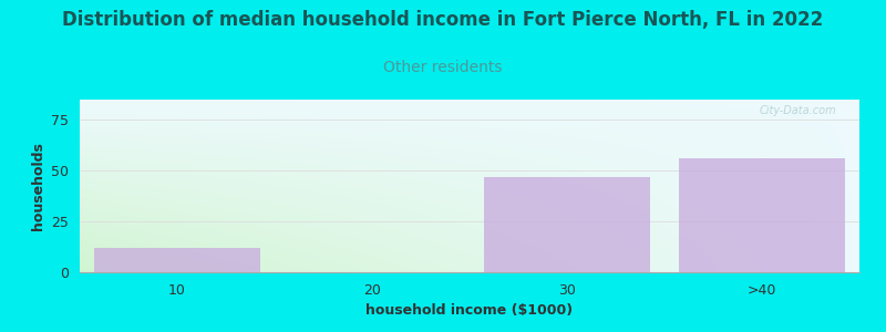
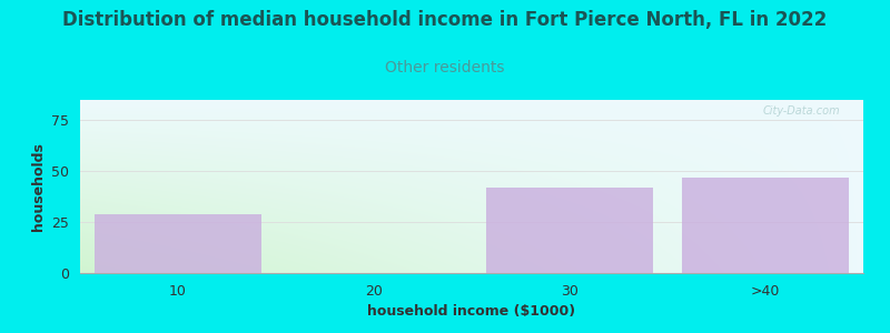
10: 12 -> 29
30: 47 -> 42
>40: 56 -> 47
